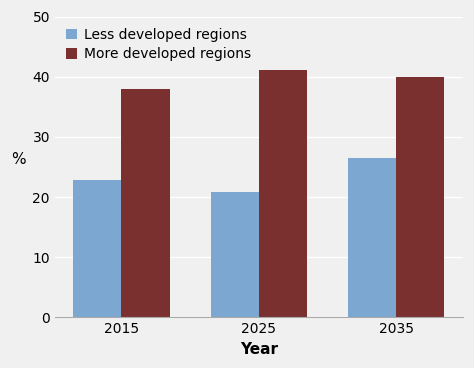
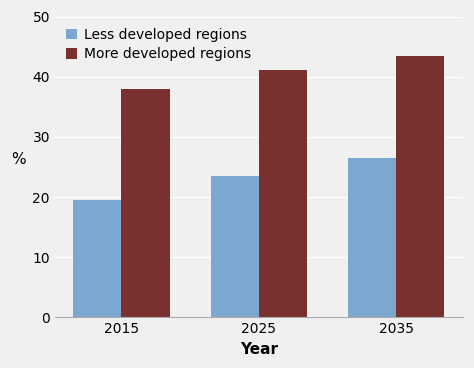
Less developed regions/2015: 22.8 -> 19.5
Less developed regions/2025: 20.8 -> 23.5
More developed regions/2035: 40.0 -> 43.5
